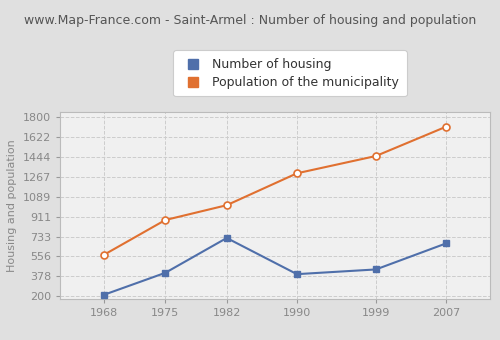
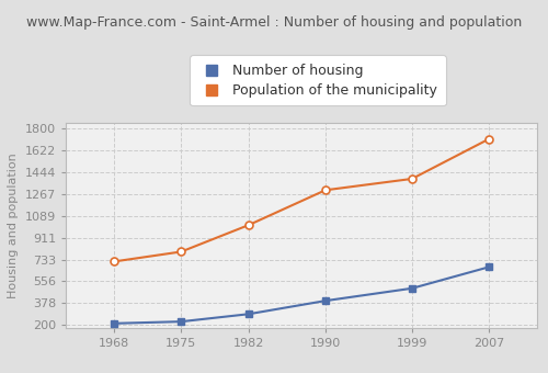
Population of the municipality/1968: 570 -> 720
Number of housing/1975: 410 -> 230
Population of the municipality/1975: 880 -> 800
Number of housing/1982: 720 -> 290
Number of housing/1999: 440 -> 500
Population of the municipality/1999: 1450 -> 1390
